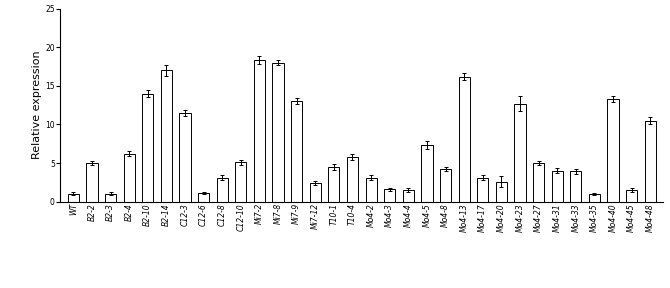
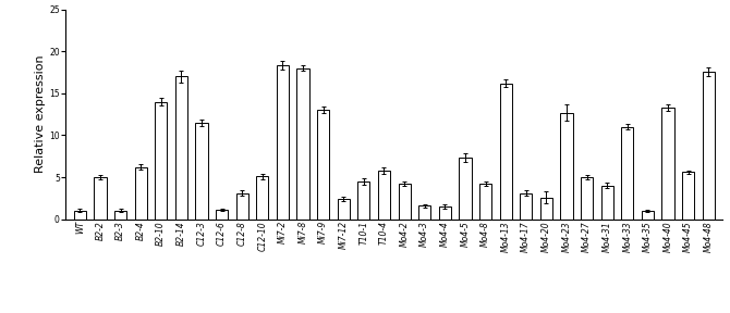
Mo4-2: 3.1 -> 4.2
Mo4-33: 3.9 -> 11.0
Mo4-45: 1.5 -> 5.6
Mo4-48: 10.5 -> 17.6
